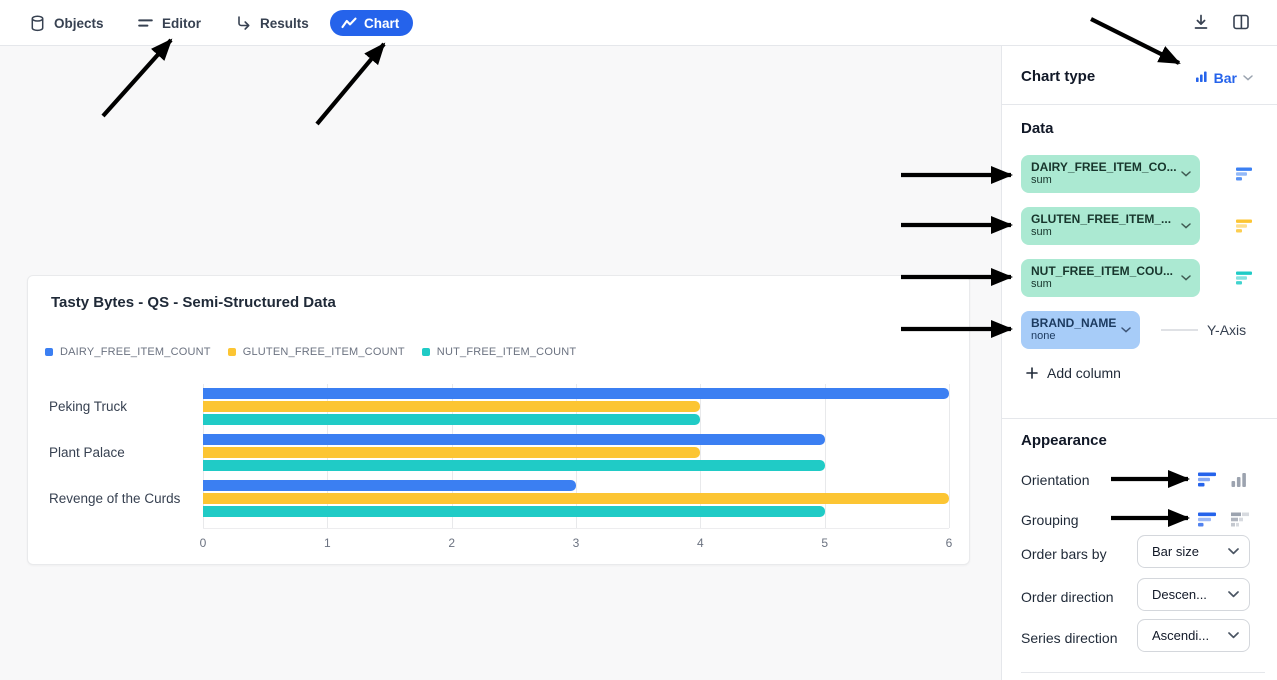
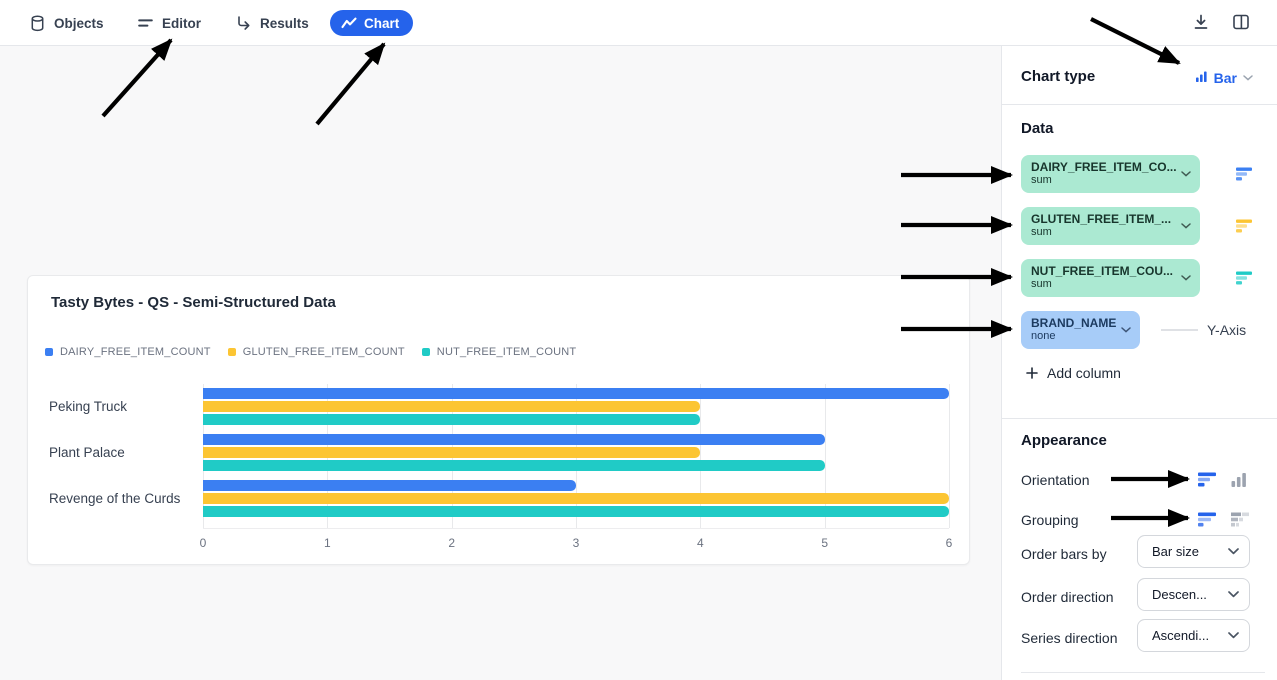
NUT_FREE_ITEM_COUNT/Revenge of the Curds: 5 -> 6
